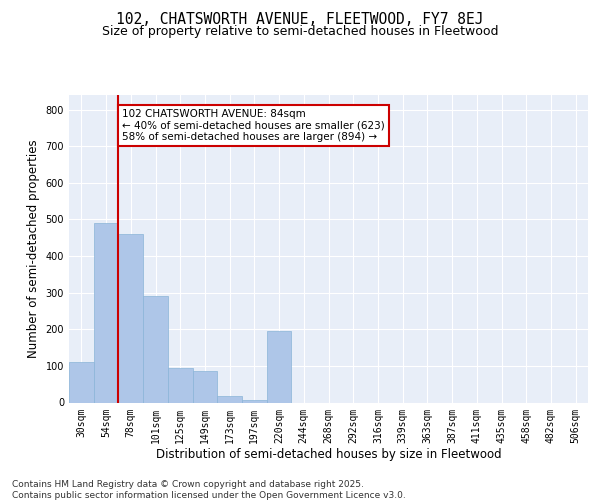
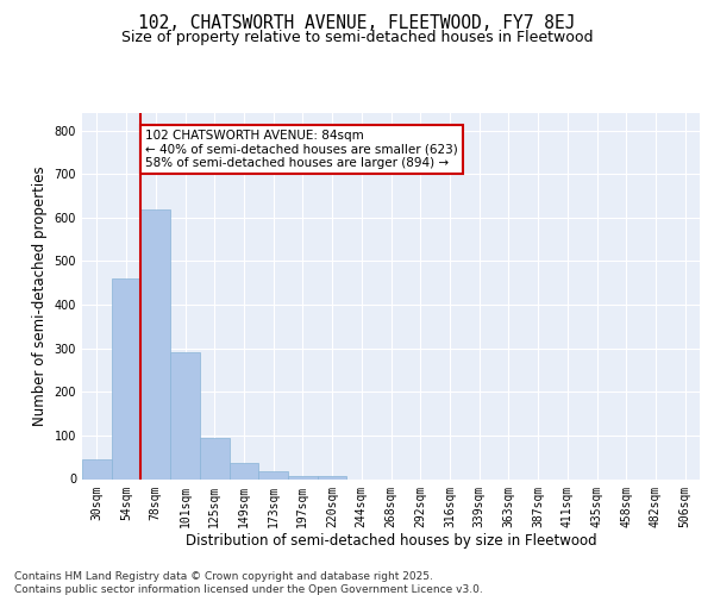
30sqm: 110 -> 45
54sqm: 490 -> 460
78sqm: 460 -> 620
149sqm: 85 -> 36
220sqm: 195 -> 6
